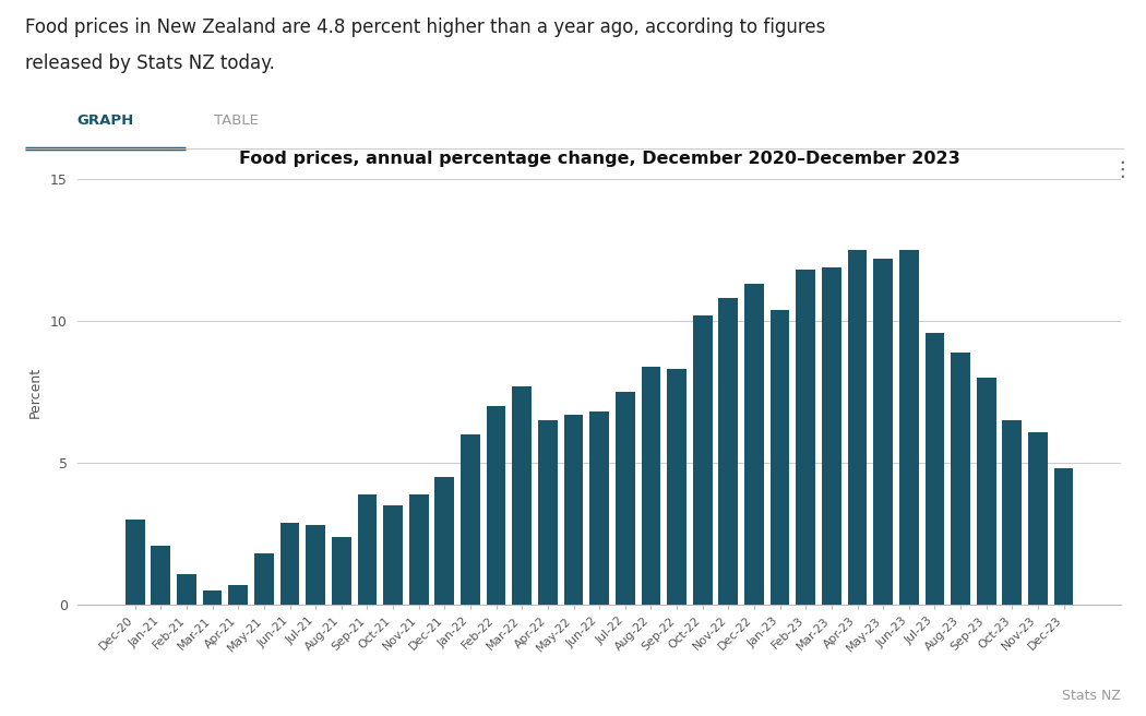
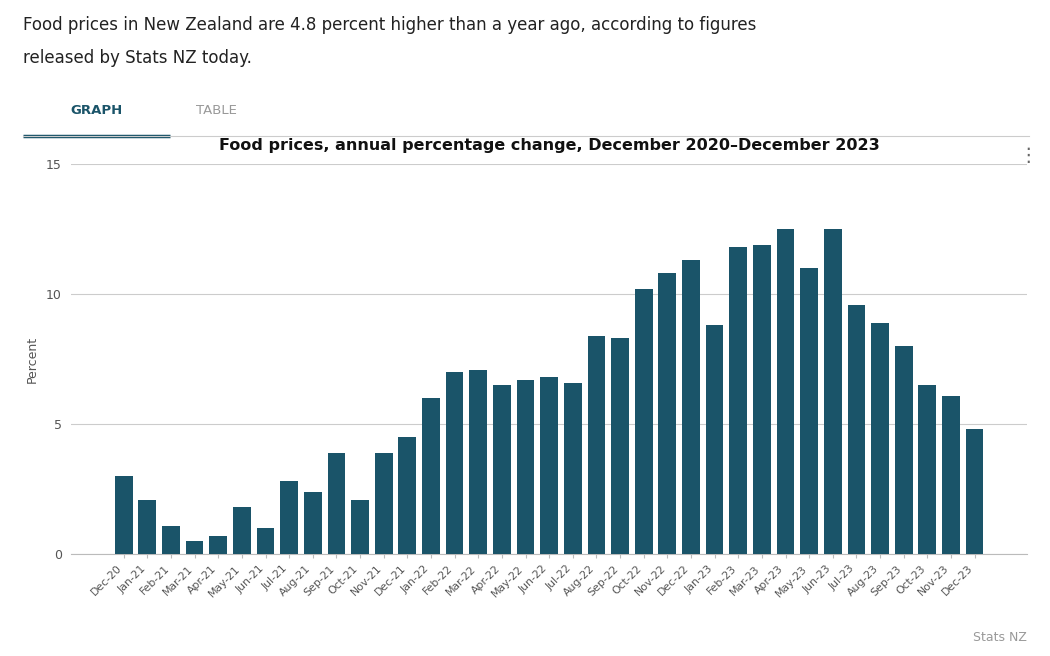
Jun-21: 2.9 -> 1.0
Oct-21: 3.5 -> 2.1
Mar-22: 7.7 -> 7.1
Jul-22: 7.5 -> 6.6
Jan-23: 10.4 -> 8.8
May-23: 12.2 -> 11.0
